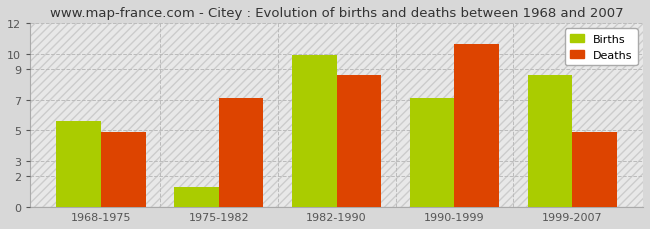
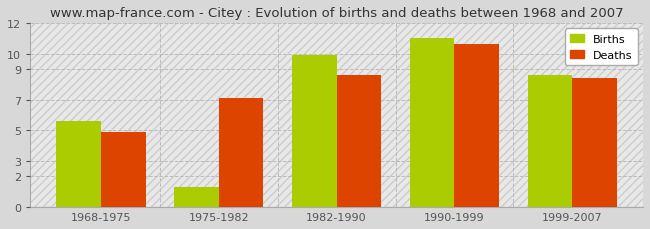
Births/1990-1999: 7.1 -> 11.0
Deaths/1999-2007: 4.9 -> 8.4
